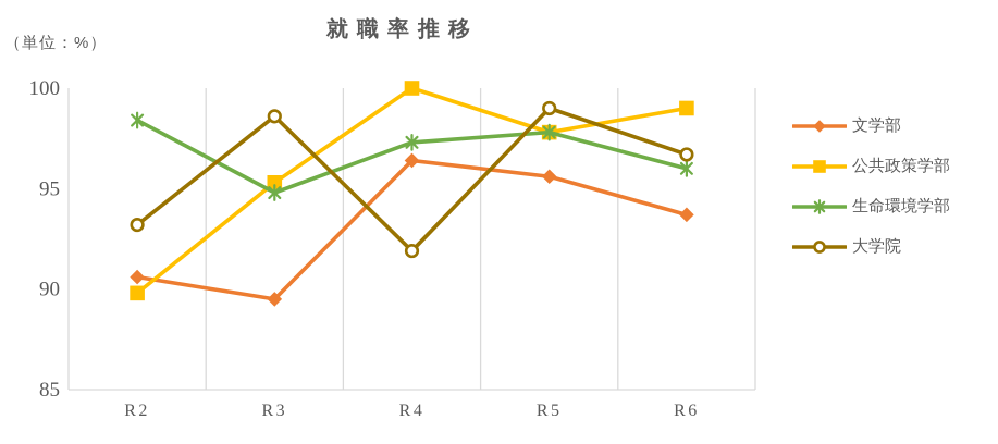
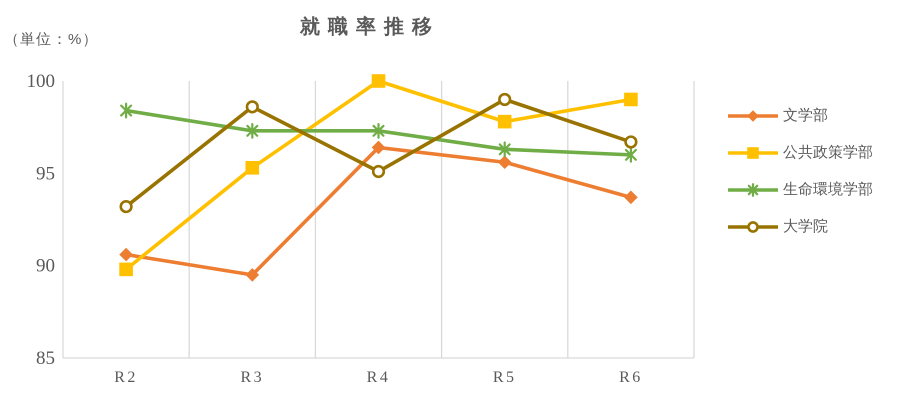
生命環境学部/R3: 94.8 -> 97.3
大学院/R4: 91.9 -> 95.1
生命環境学部/R5: 97.8 -> 96.3
